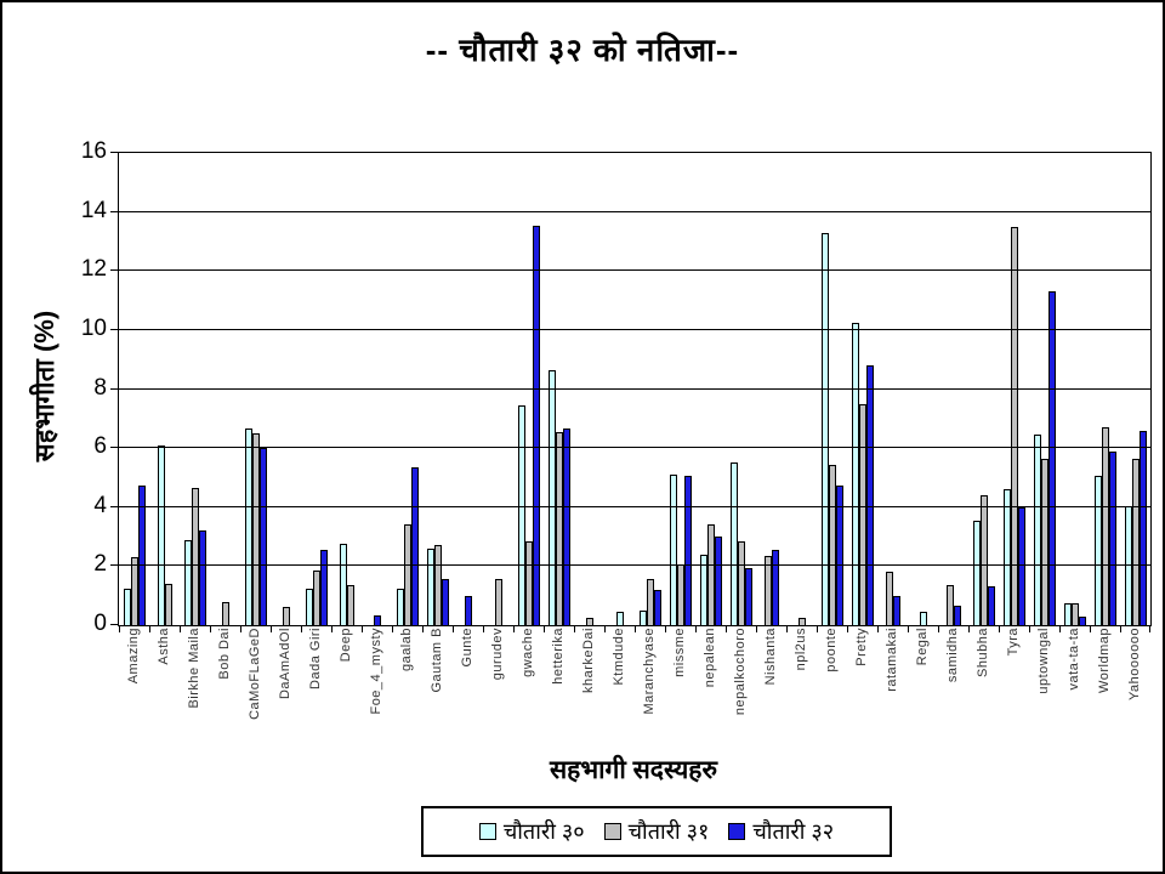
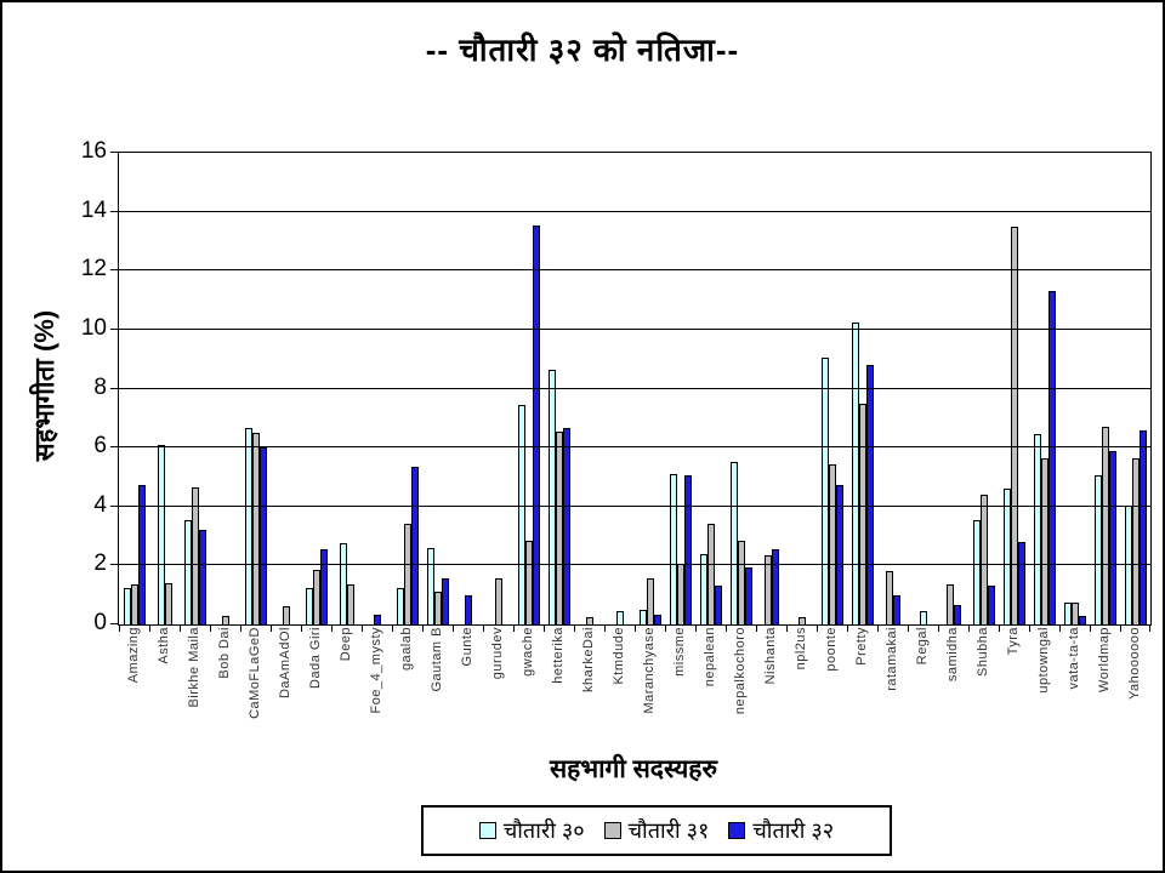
चौतारी ३१/Amazing: 2.3 -> 1.4
चौतारी ३०/Birkhe Maila: 2.9 -> 3.5
चौतारी ३१/Bob Dai: 0.8 -> 0.3
चौतारी ३१/Gautam B: 2.7 -> 1.1
चौतारी ३२/Maranchyase: 1.2 -> 0.3
चौतारी ३२/nepalean: 3.0 -> 1.3
चौतारी ३०/poonte: 13.3 -> 9.1
चौतारी ३२/Tyra: 4.0 -> 2.8
